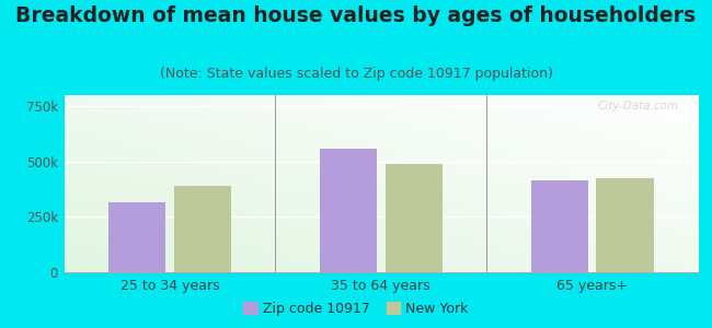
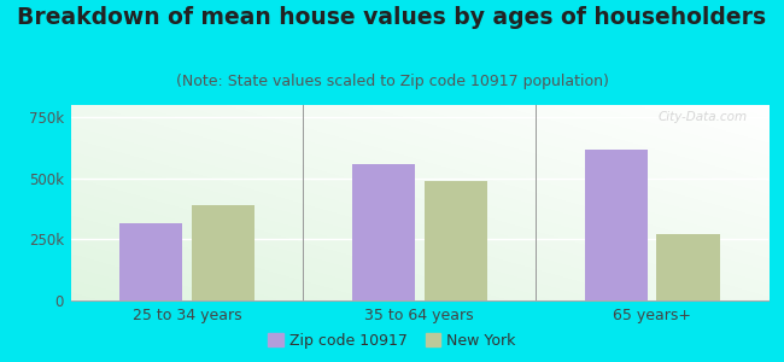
Zip code 10917/65 years+: 415k -> 615k
New York/65 years+: 425k -> 270k
